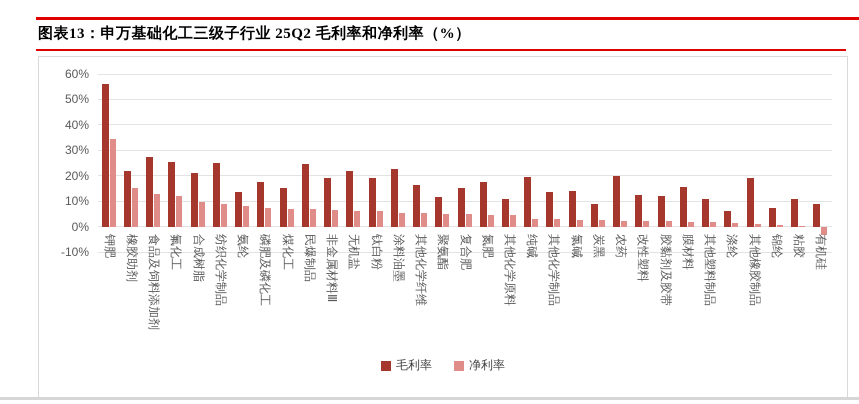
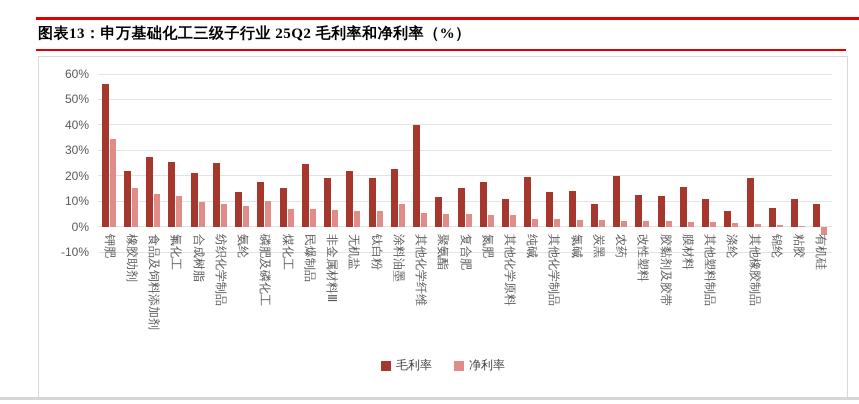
净利率/磷肥及磷化工: 8% -> 10%
净利率/涂料油墨: 6% -> 9%
毛利率/其他化学纤维: 16% -> 40%
